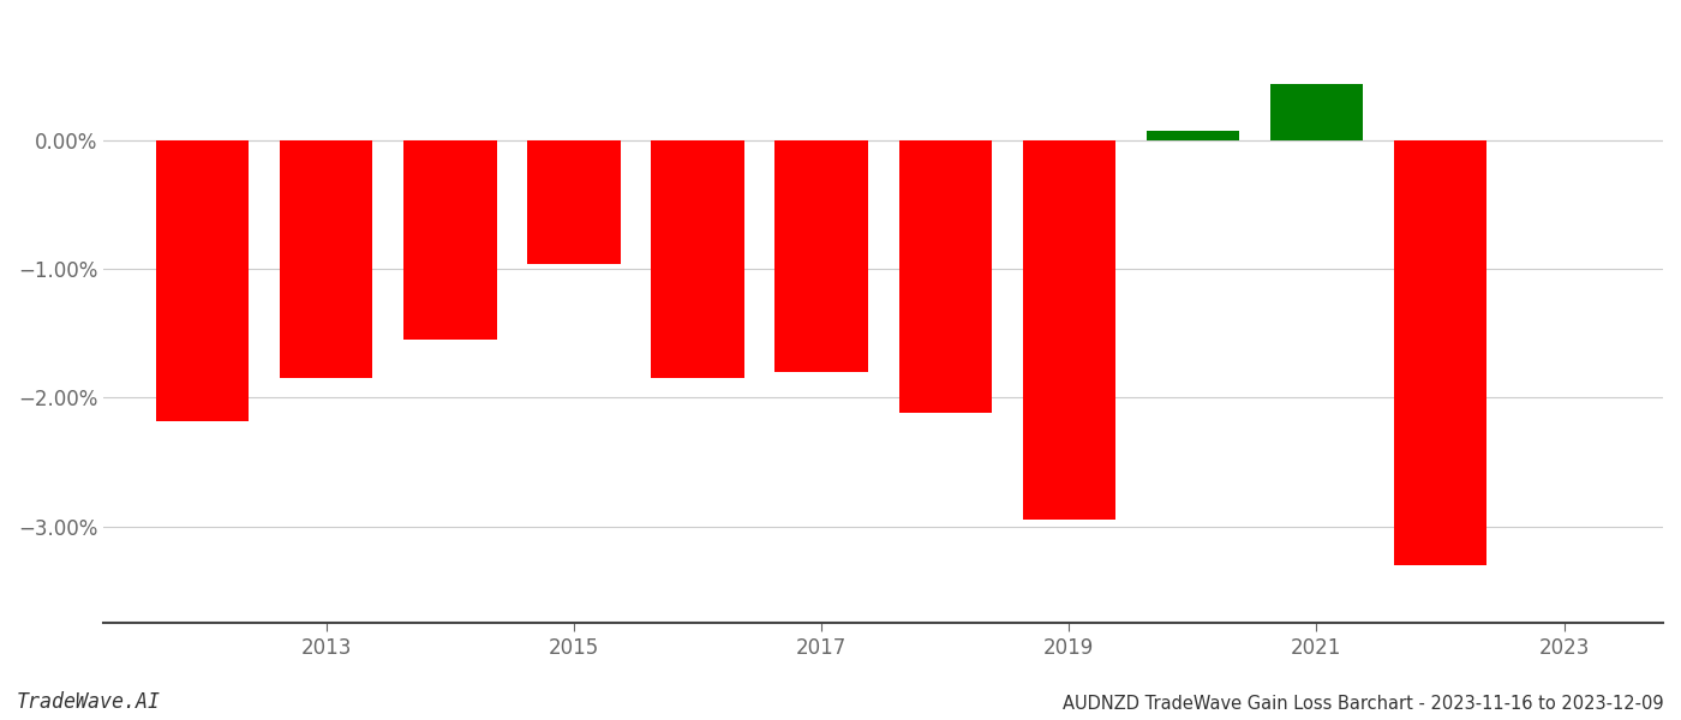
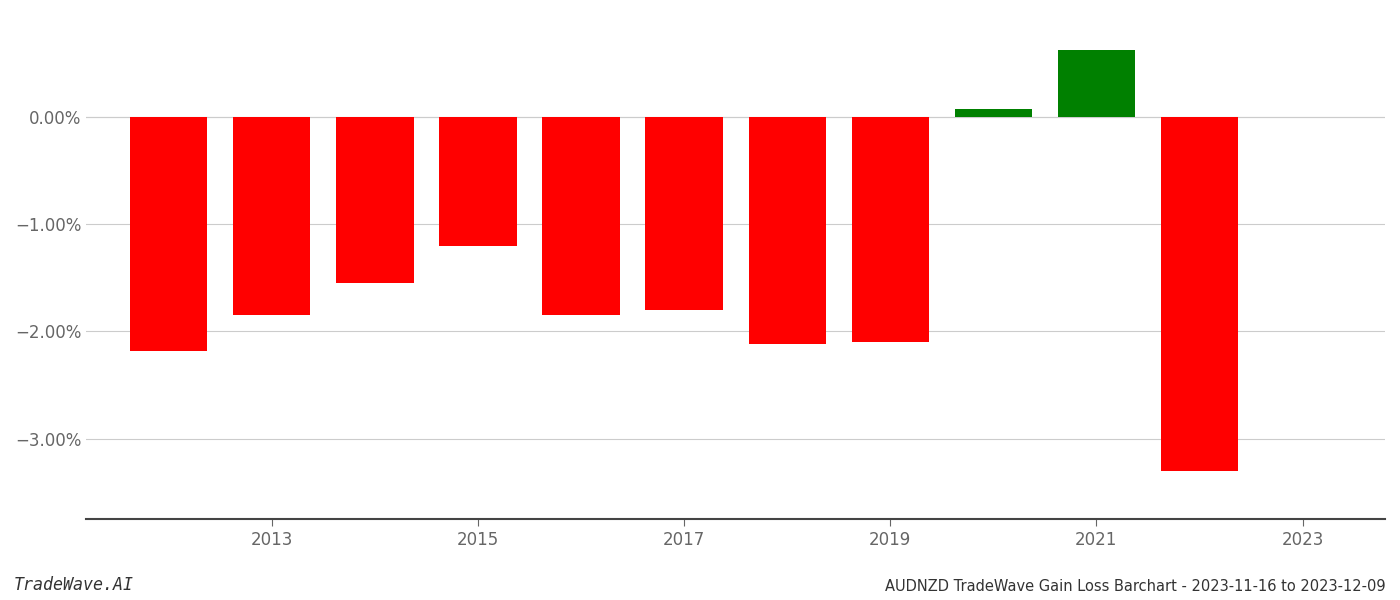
2015: -0.96% -> -1.20%
2019: -2.95% -> -2.10%
2021: 0.44% -> 0.62%
